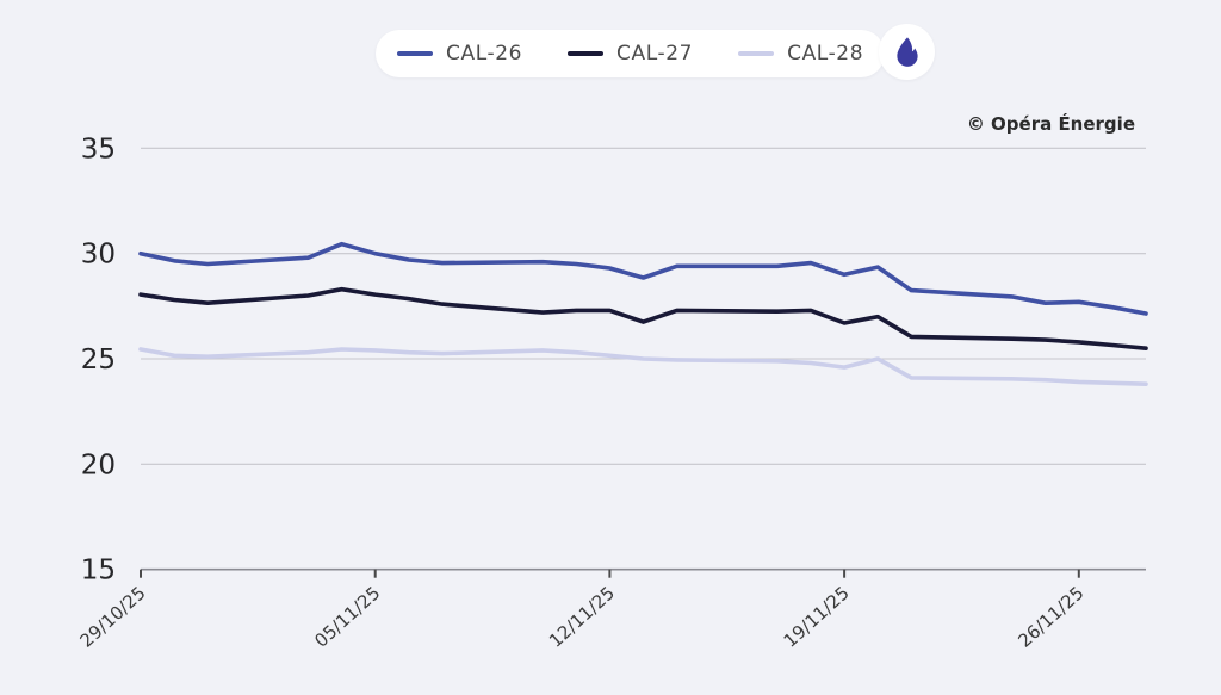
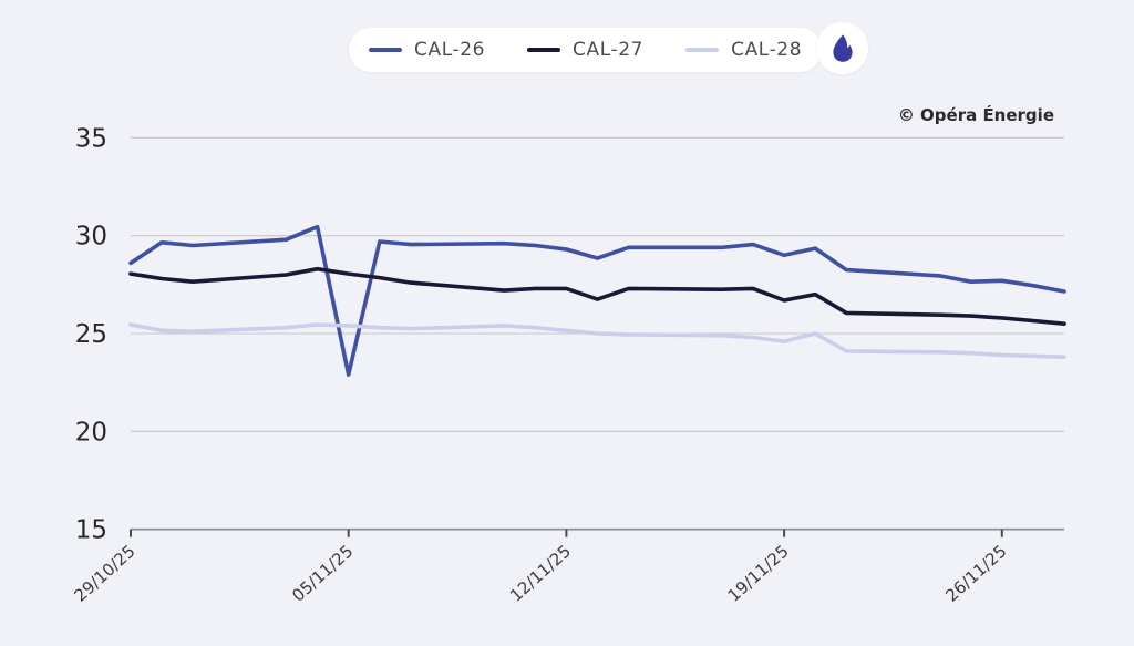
CAL-26/29/10/25: 30.0 -> 28.6
CAL-26/05/11/25: 30.0 -> 22.9
